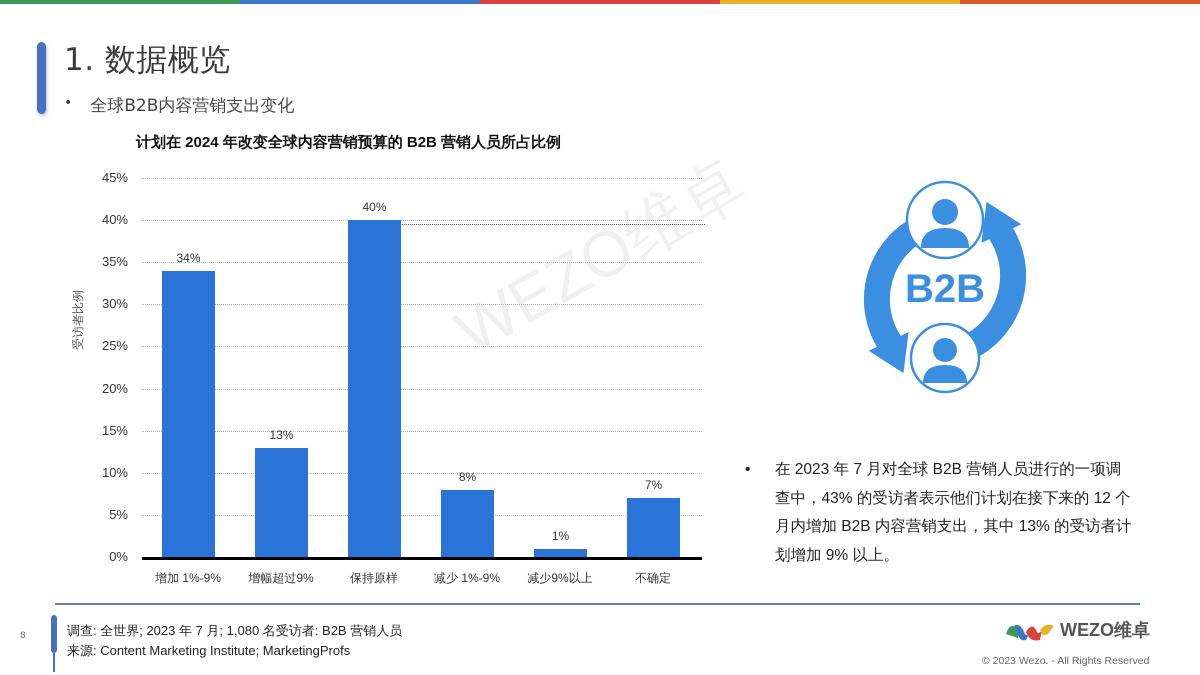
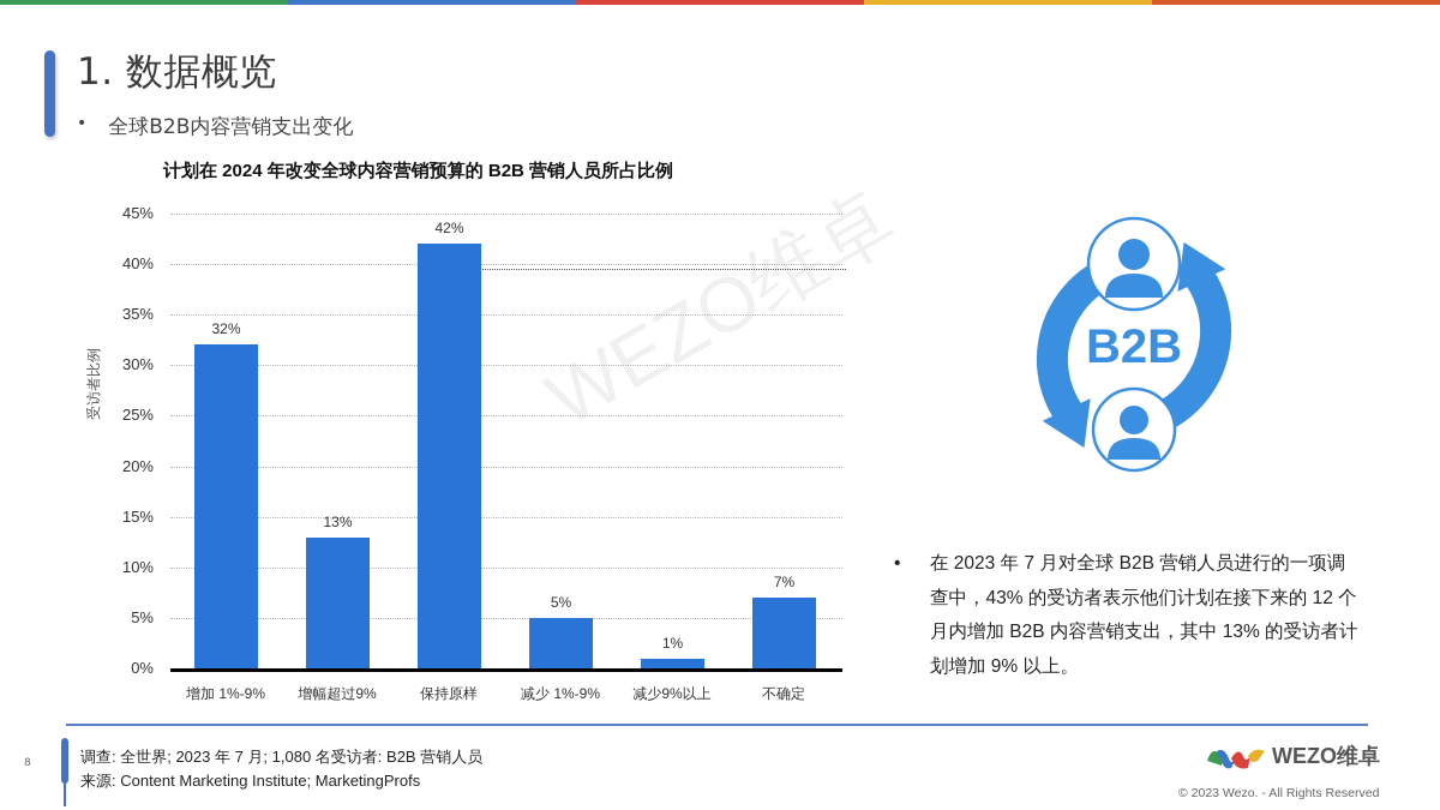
增加 1%-9%: 34% -> 32%
保持原样: 40% -> 42%
减少 1%-9%: 8% -> 5%
